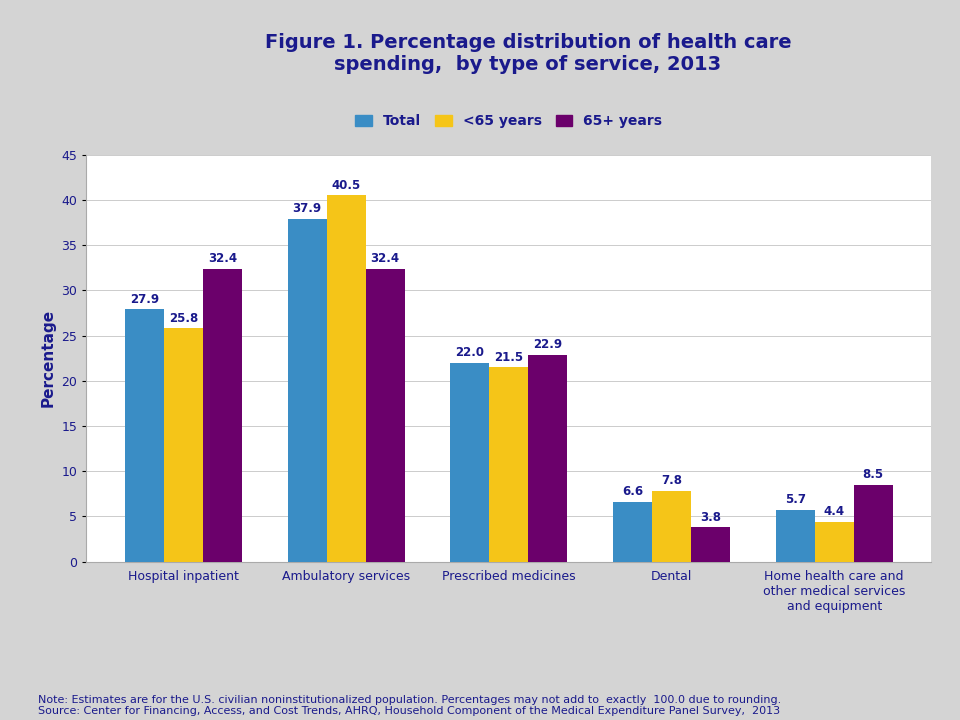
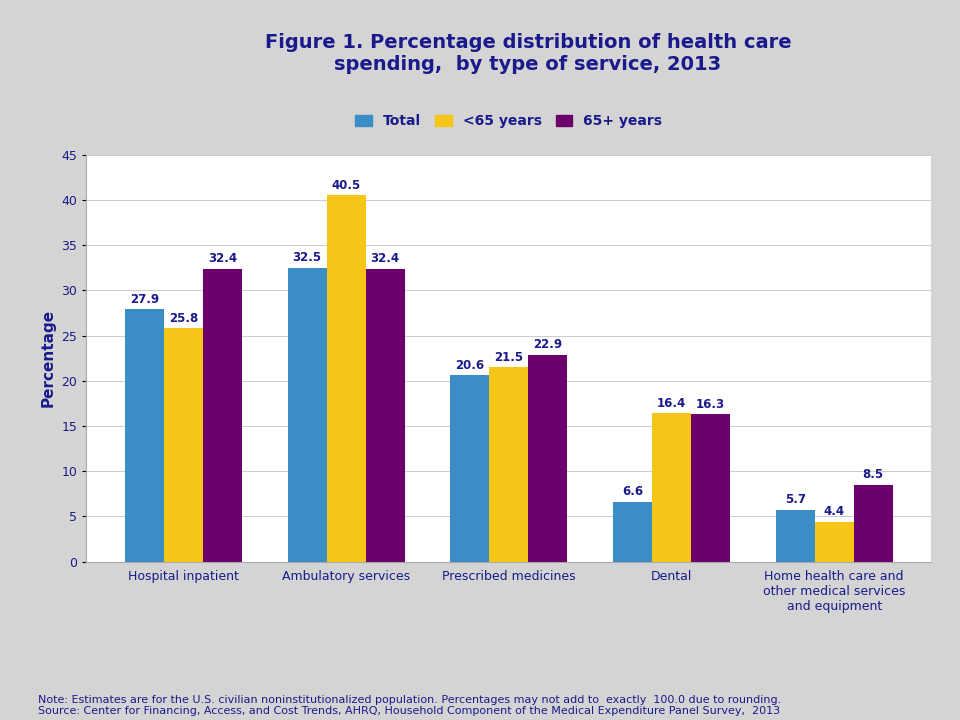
Total/Ambulatory services: 37.9 -> 32.5
Total/Prescribed medicines: 22.0 -> 20.6
<65 years/Dental: 7.8 -> 16.4
65+ years/Dental: 3.8 -> 16.3
